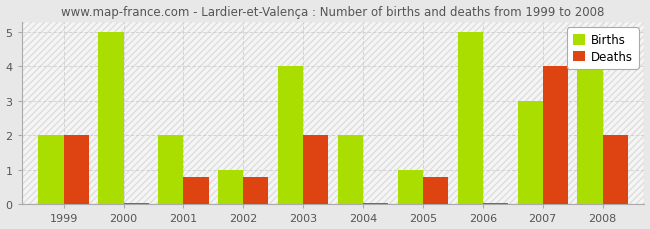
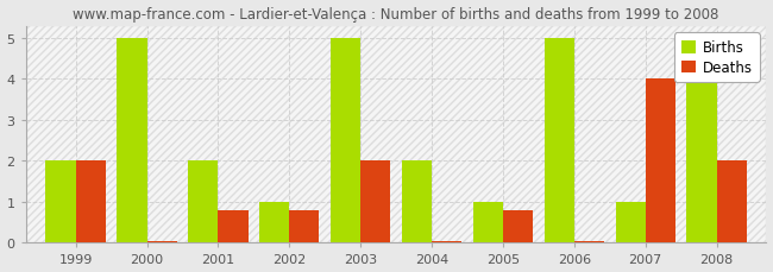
Births/2003: 4 -> 5
Births/2007: 3 -> 1
